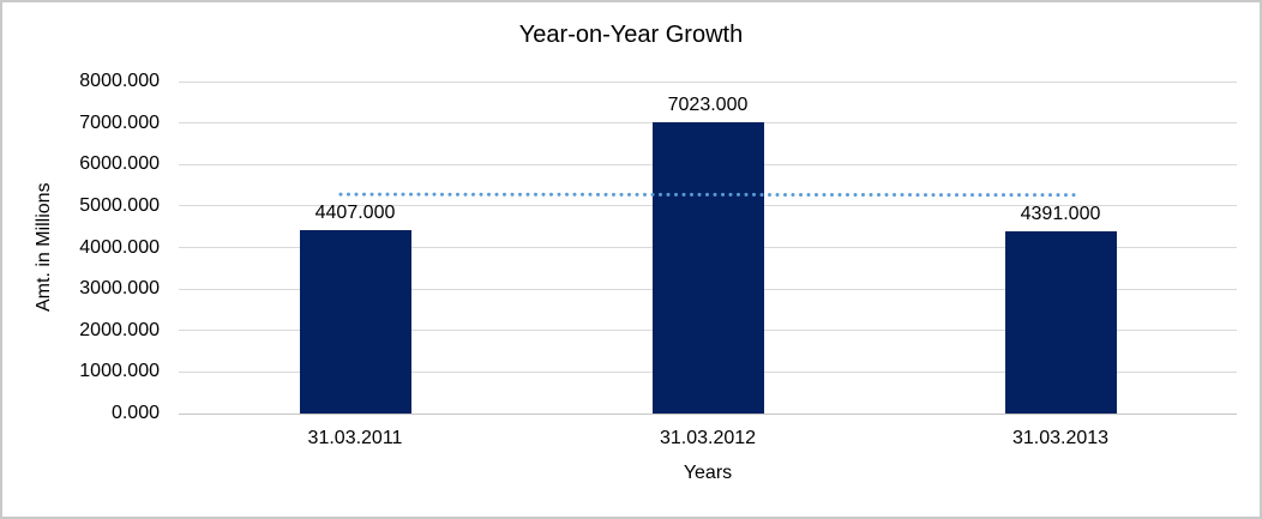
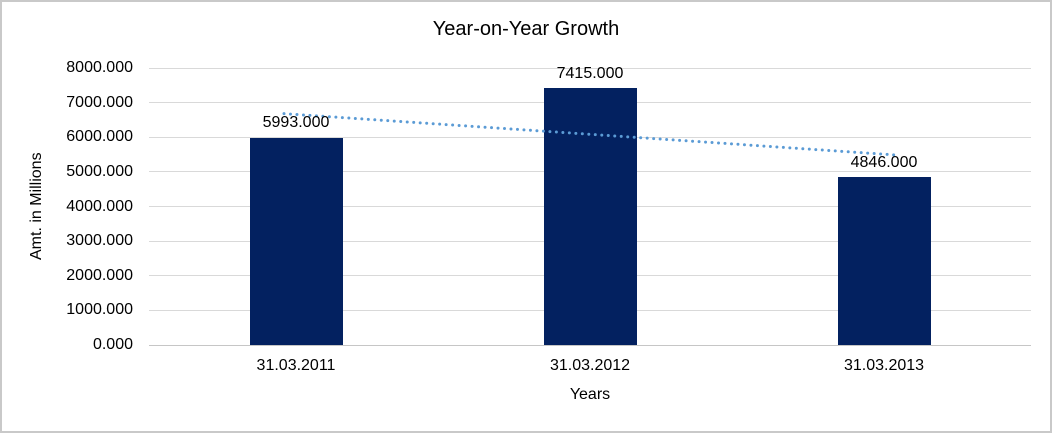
31.03.2011: 4407.000 -> 5993.000
31.03.2012: 7023.000 -> 7415.000
31.03.2013: 4391.000 -> 4846.000
